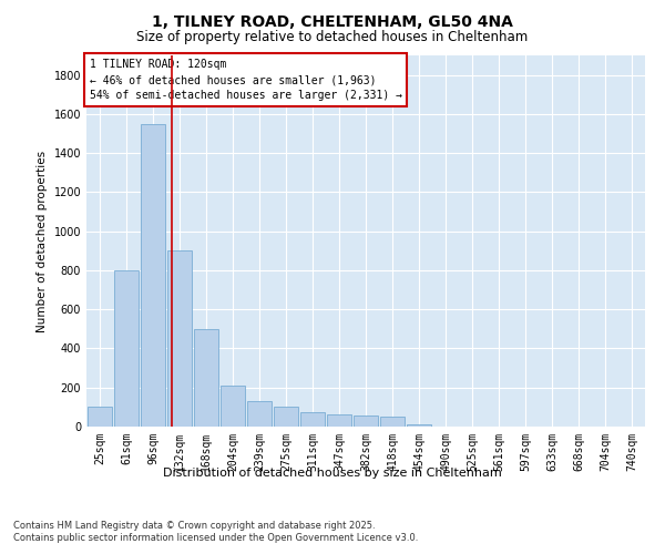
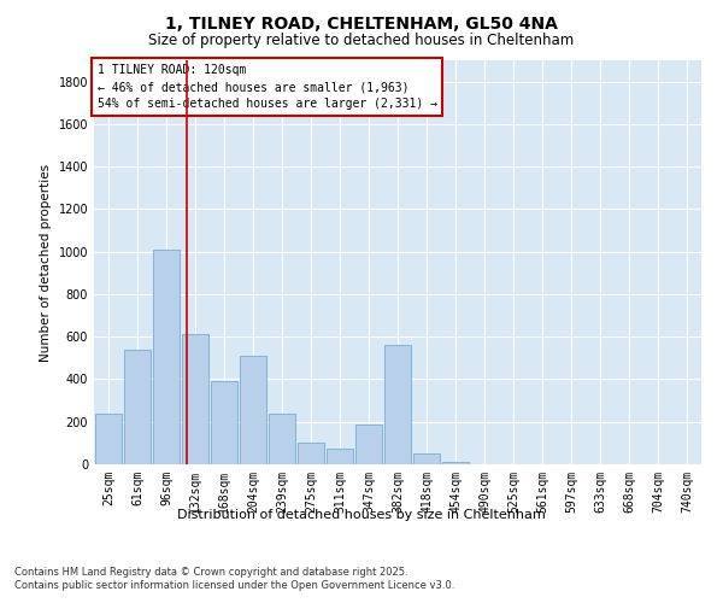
25sqm: 100 -> 240
61sqm: 800 -> 540
96sqm: 1550 -> 1010
132sqm: 900 -> 610
168sqm: 500 -> 390
204sqm: 210 -> 510
239sqm: 130 -> 240
347sqm: 60 -> 190
382sqm: 60 -> 560
